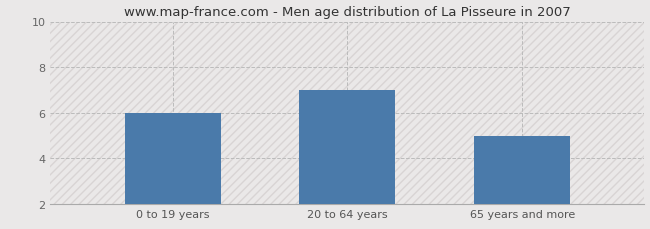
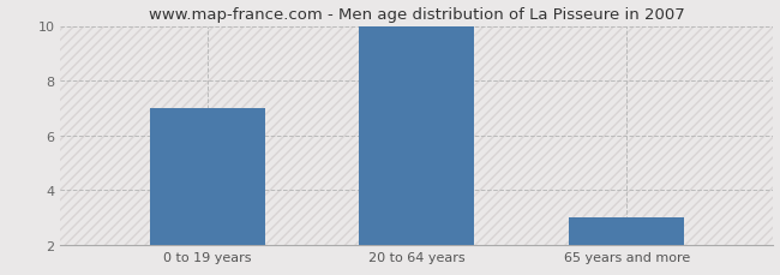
0 to 19 years: 6 -> 7
20 to 64 years: 7 -> 10
65 years and more: 5 -> 3
